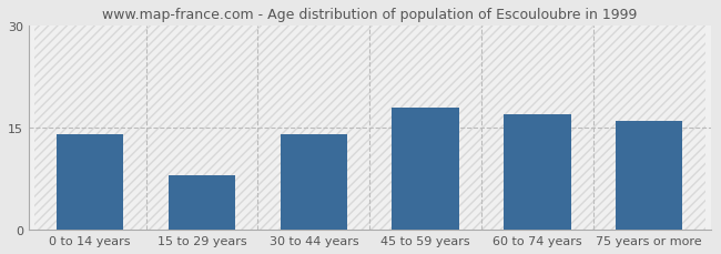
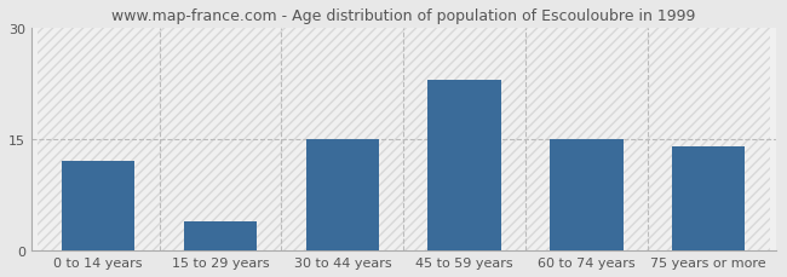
0 to 14 years: 14 -> 12
15 to 29 years: 8 -> 4
30 to 44 years: 14 -> 15
45 to 59 years: 18 -> 23
60 to 74 years: 17 -> 15
75 years or more: 16 -> 14
